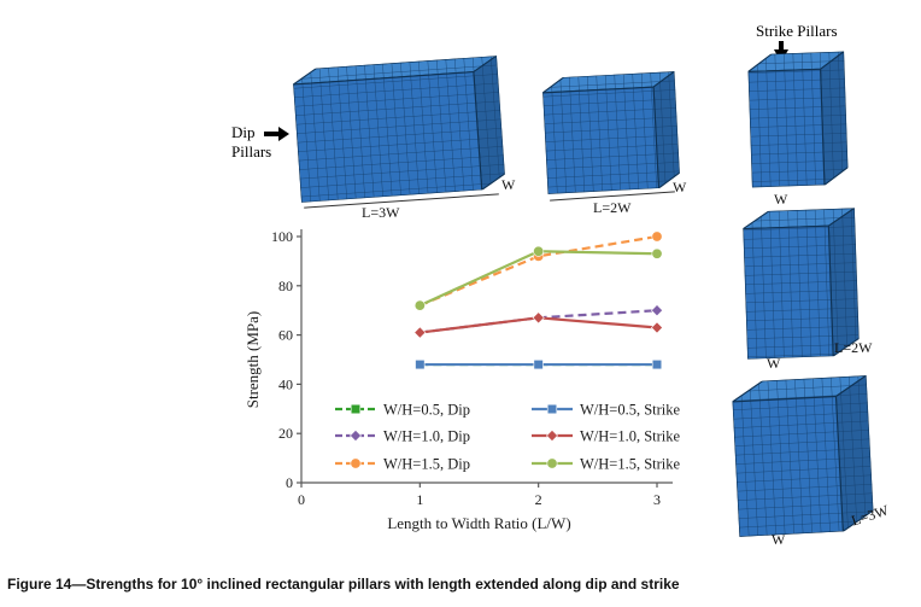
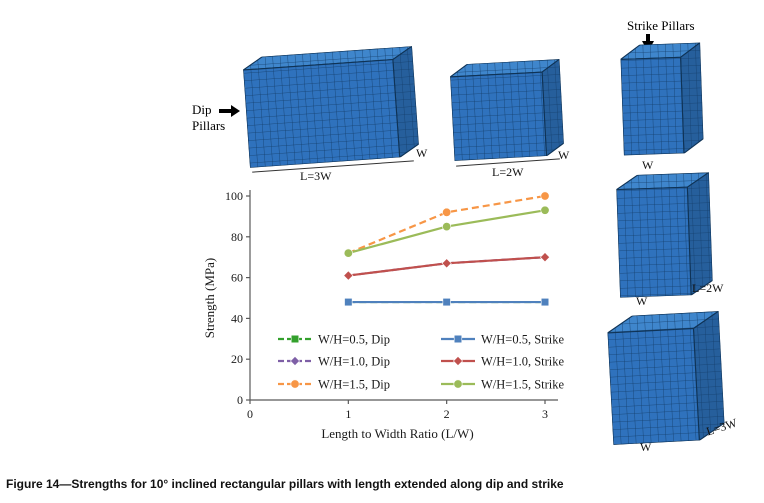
W/H=1.5, Strike/2: 94 -> 85
W/H=1.0, Strike/3: 63 -> 70
